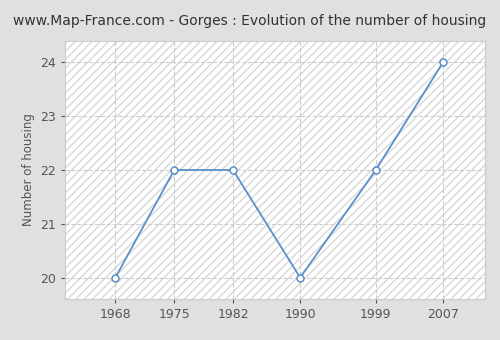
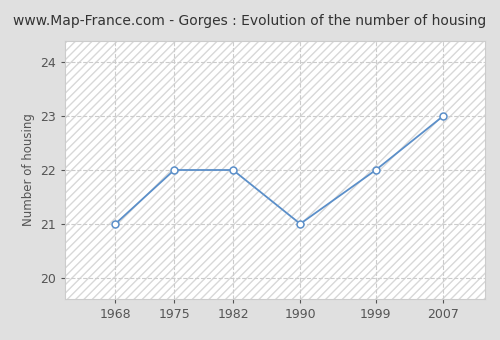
1968: 20 -> 21
1990: 20 -> 21
2007: 24 -> 23
